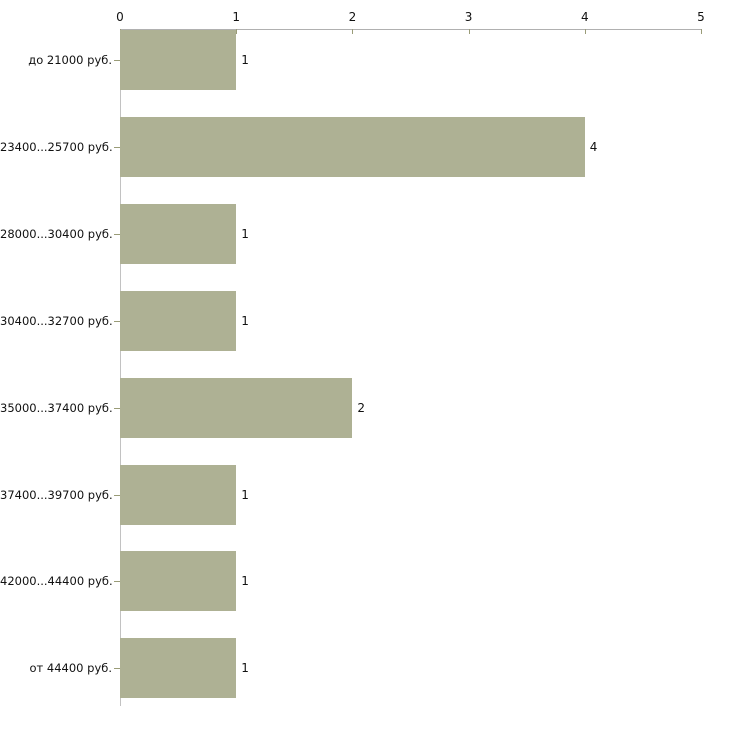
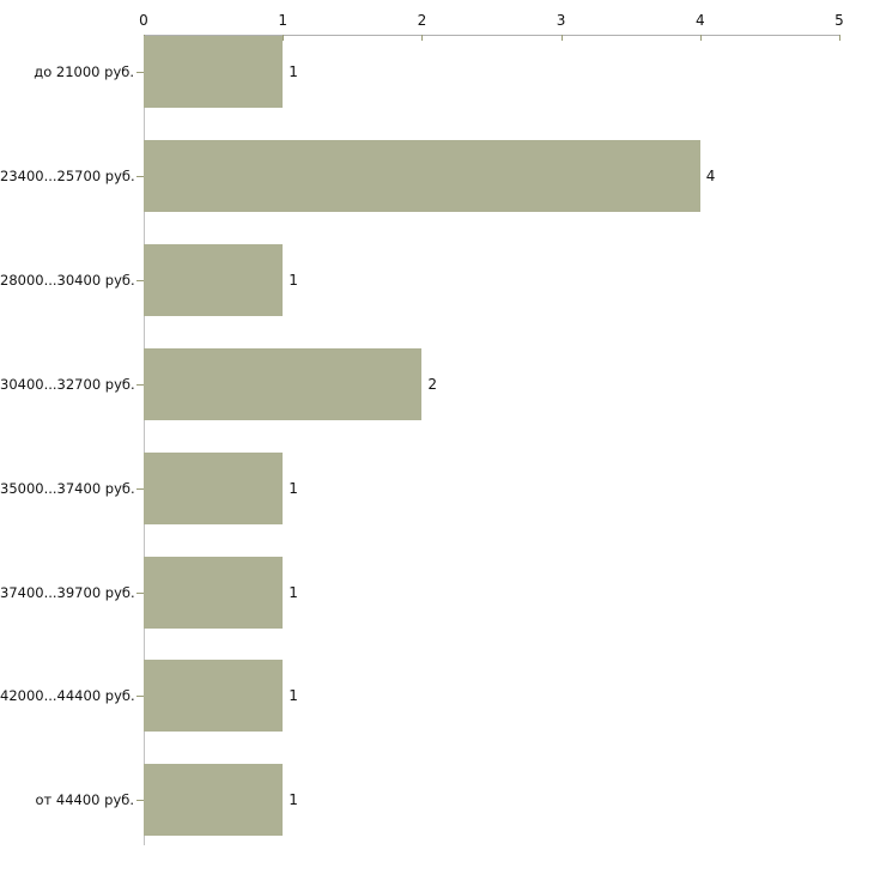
30400...32700 руб.: 1 -> 2
35000...37400 руб.: 2 -> 1
